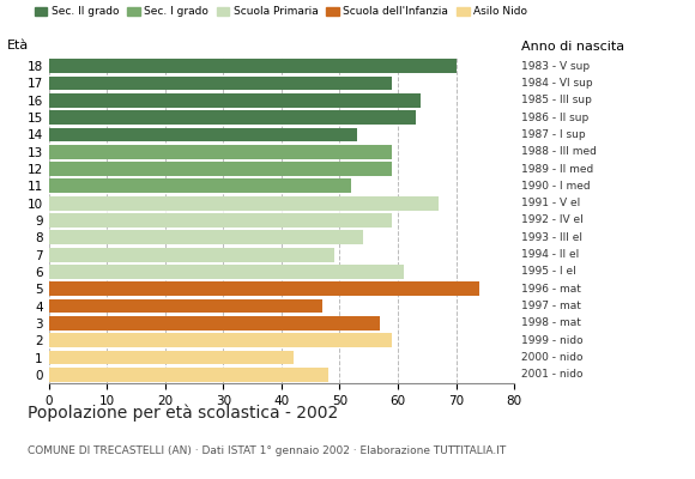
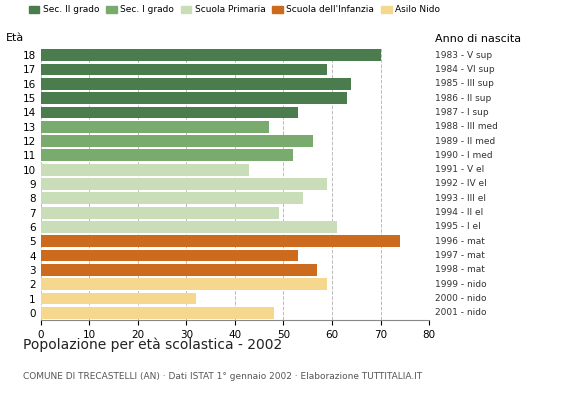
13: 59 -> 47
12: 59 -> 56
10: 67 -> 43
4: 47 -> 53
1: 42 -> 32
